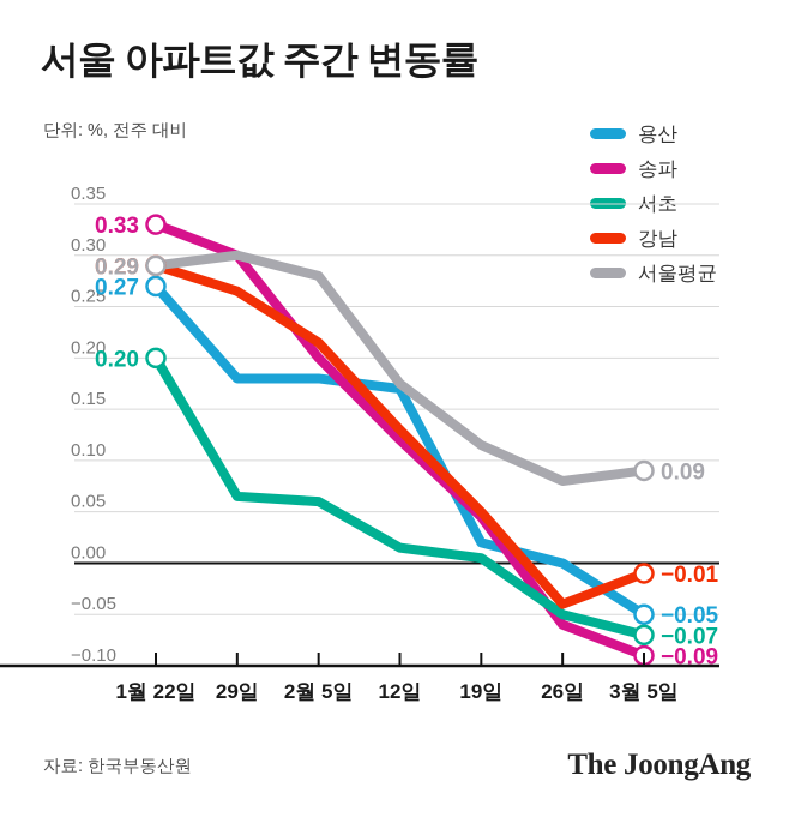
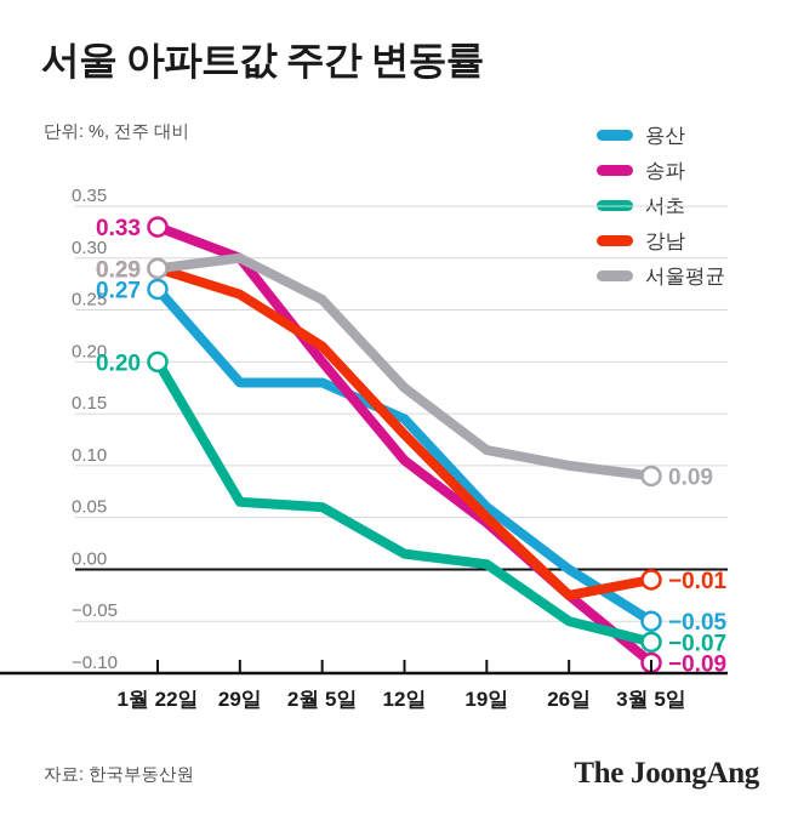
서울평균/2월 5일: 0.28 -> 0.26
용산/12일: 0.17 -> 0.14
송파/12일: 0.12 -> 0.10
용산/19일: 0.02 -> 0.06
송파/26일: -0.06 -> -0.03
강남/26일: -0.04 -> -0.03
서울평균/26일: 0.08 -> 0.10
